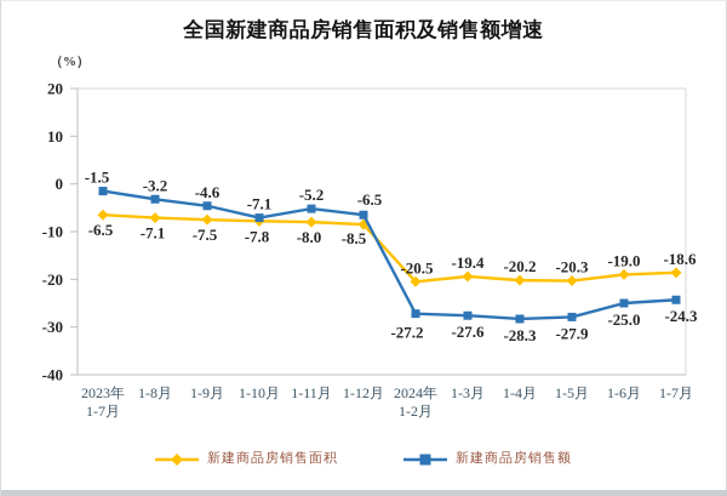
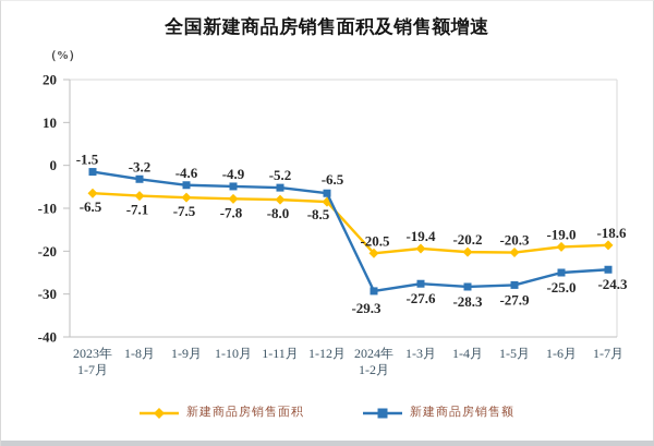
新建商品房销售额/1-10月: -7.1 -> -4.9
新建商品房销售额/2024年 1-2月: -27.2 -> -29.3
